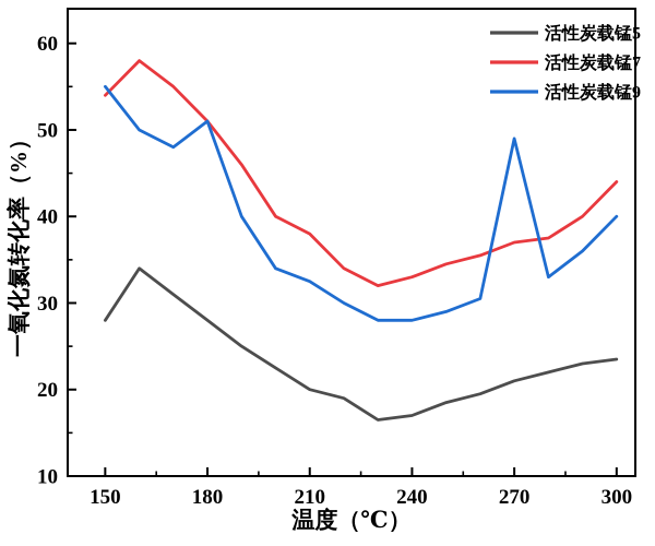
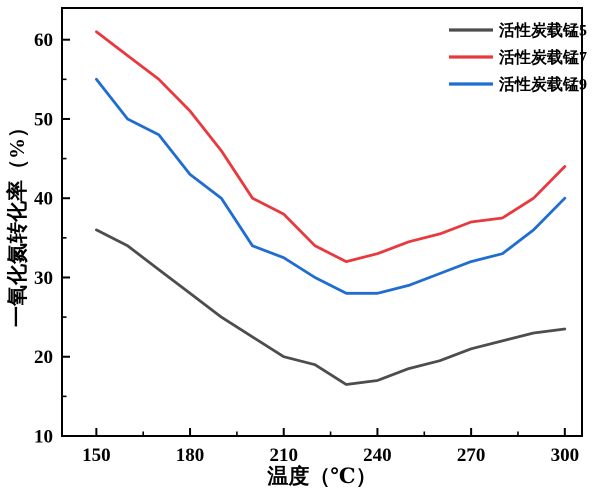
活性炭载锰5/150: 28 -> 36
活性炭载锰7/150: 54 -> 61
活性炭载锰9/180: 51 -> 43
活性炭载锰9/270: 49 -> 32
